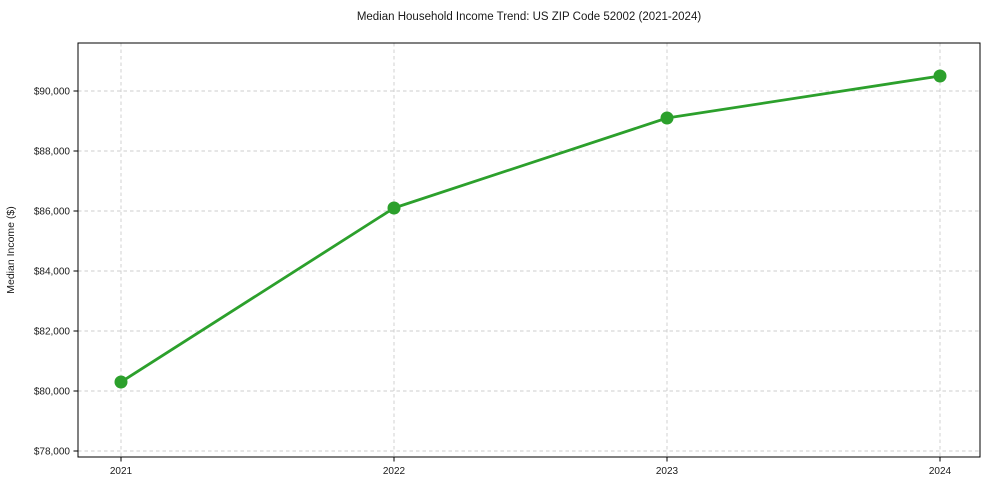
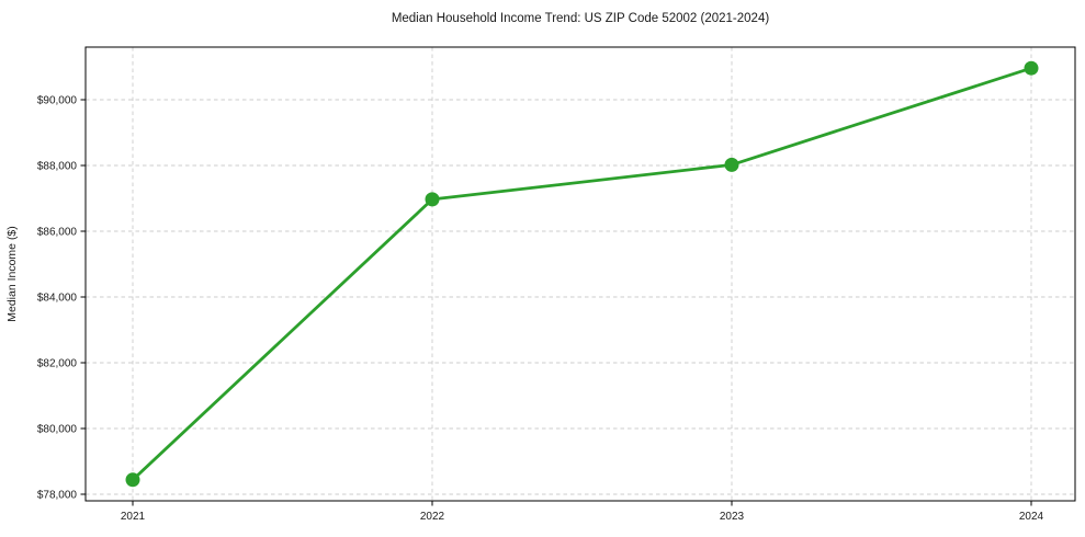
2021: $80300 -> $78400
2022: $86100 -> $87000
2023: $89100 -> $88000
2024: $90500 -> $91000
